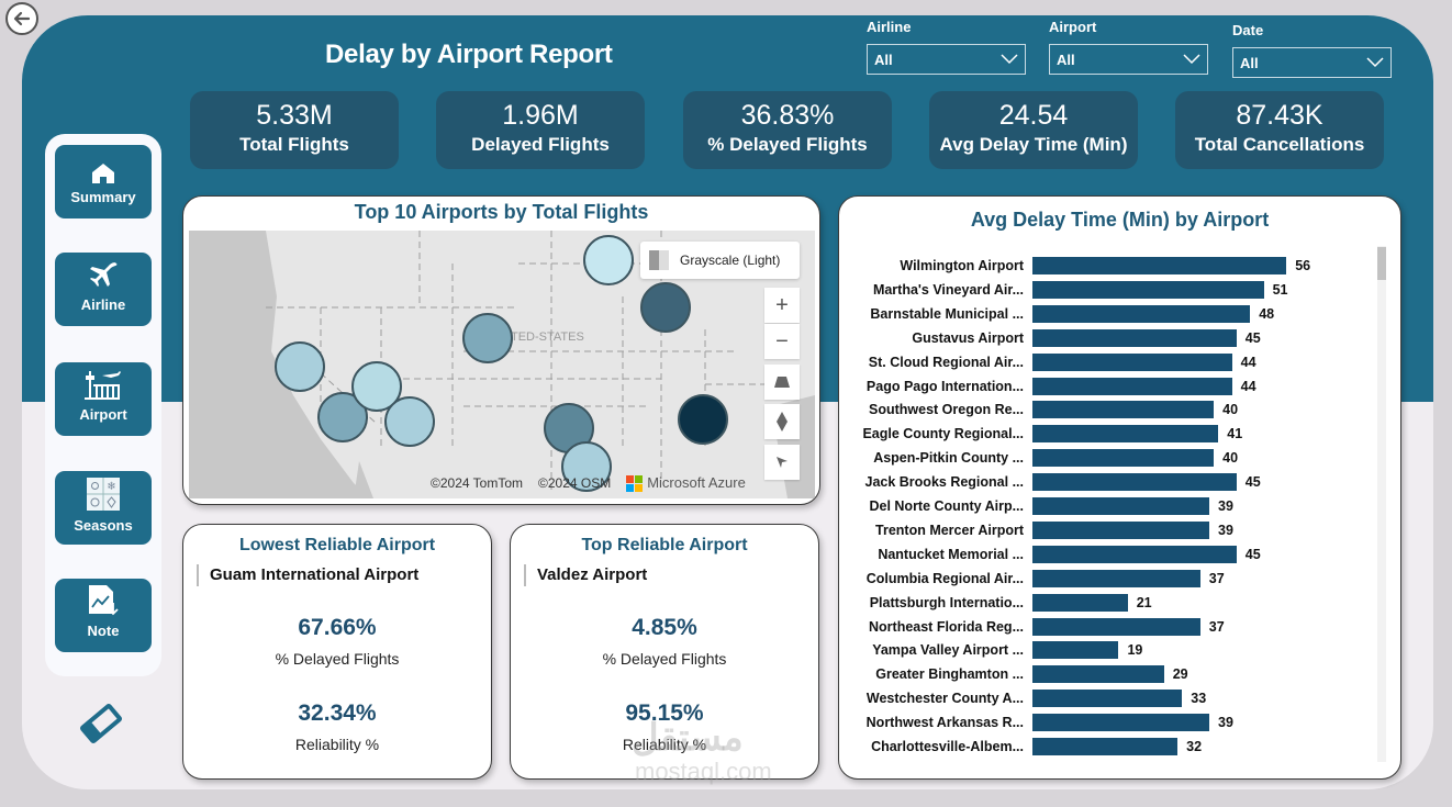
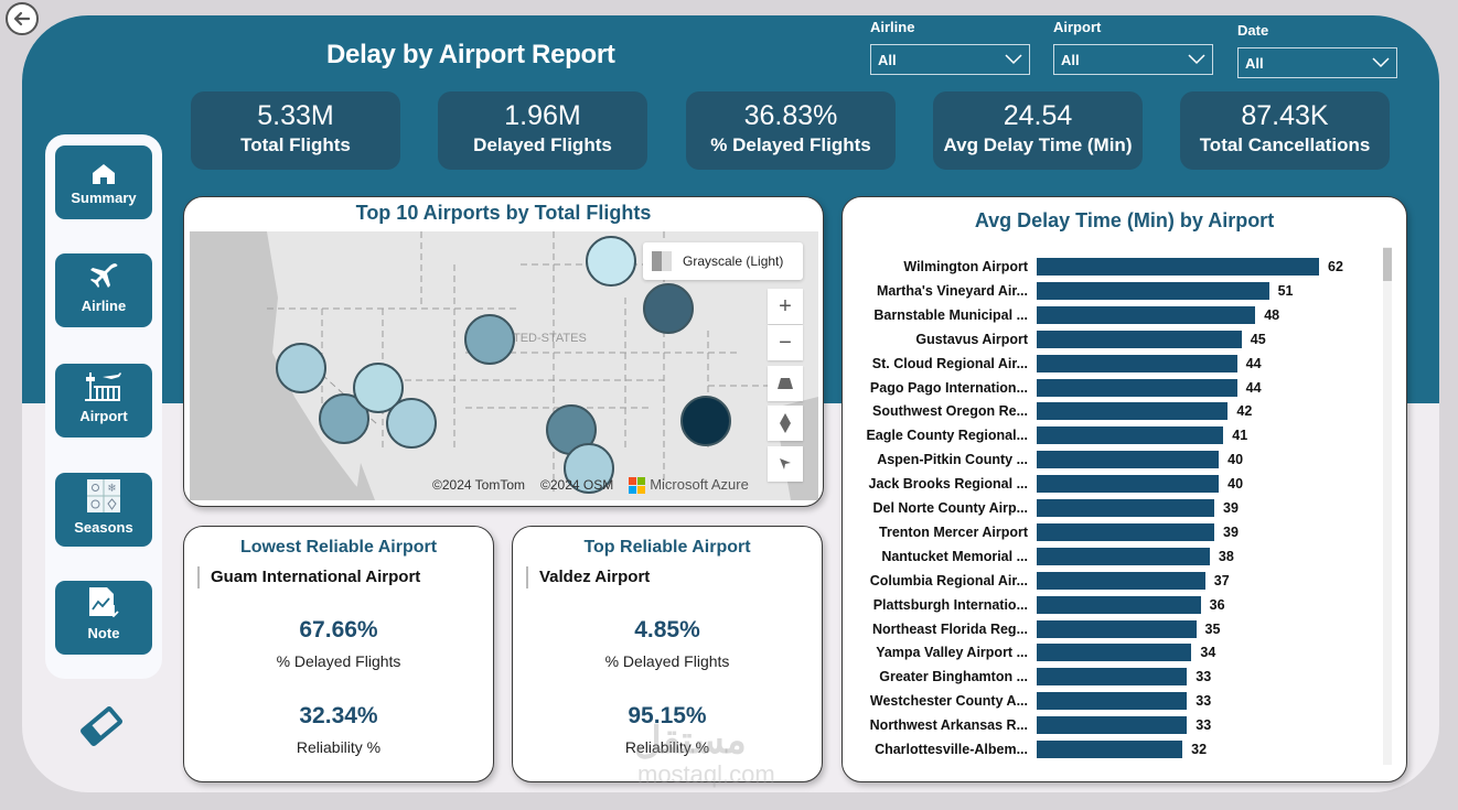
Wilmington Airport: 56 -> 62
Southwest Oregon Re...: 40 -> 42
Jack Brooks Regional ...: 45 -> 40
Nantucket Memorial ...: 45 -> 38
Plattsburgh Internatio...: 21 -> 36
Northeast Florida Reg...: 37 -> 35
Yampa Valley Airport ...: 19 -> 34
Greater Binghamton ...: 29 -> 33
Northwest Arkansas R...: 39 -> 33
